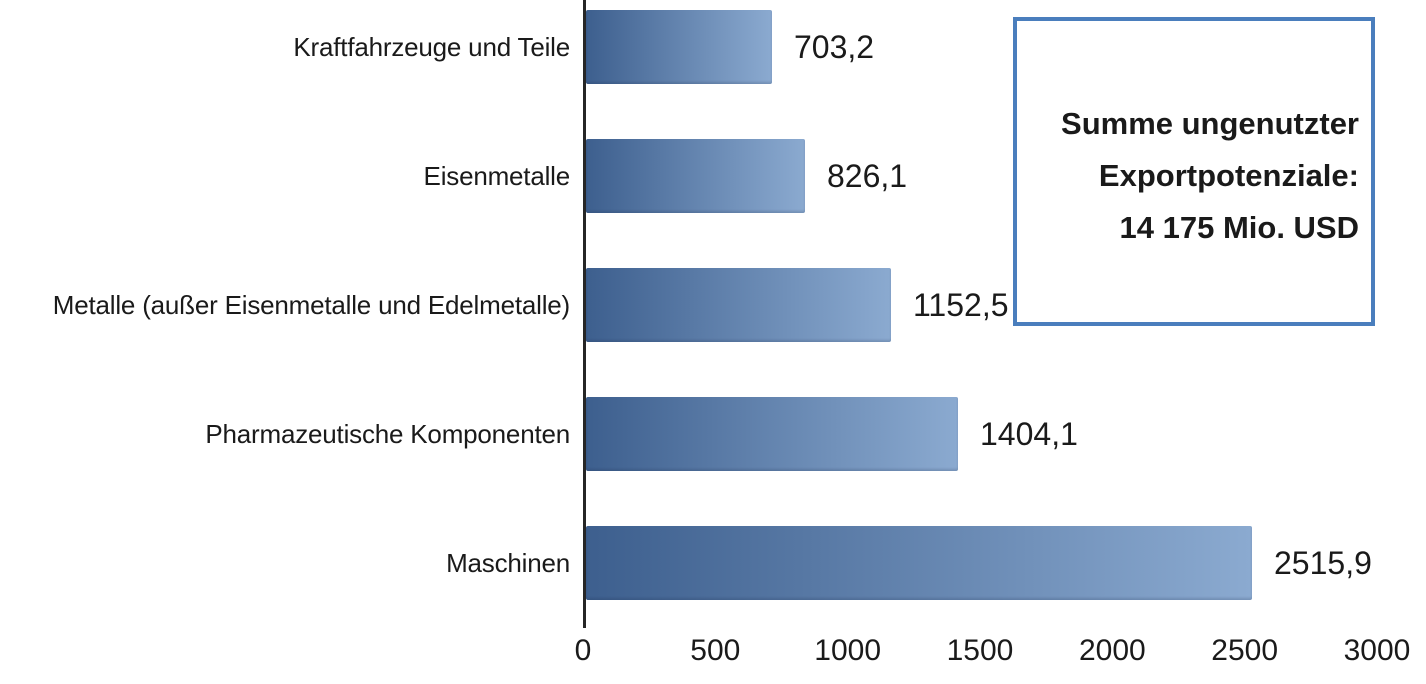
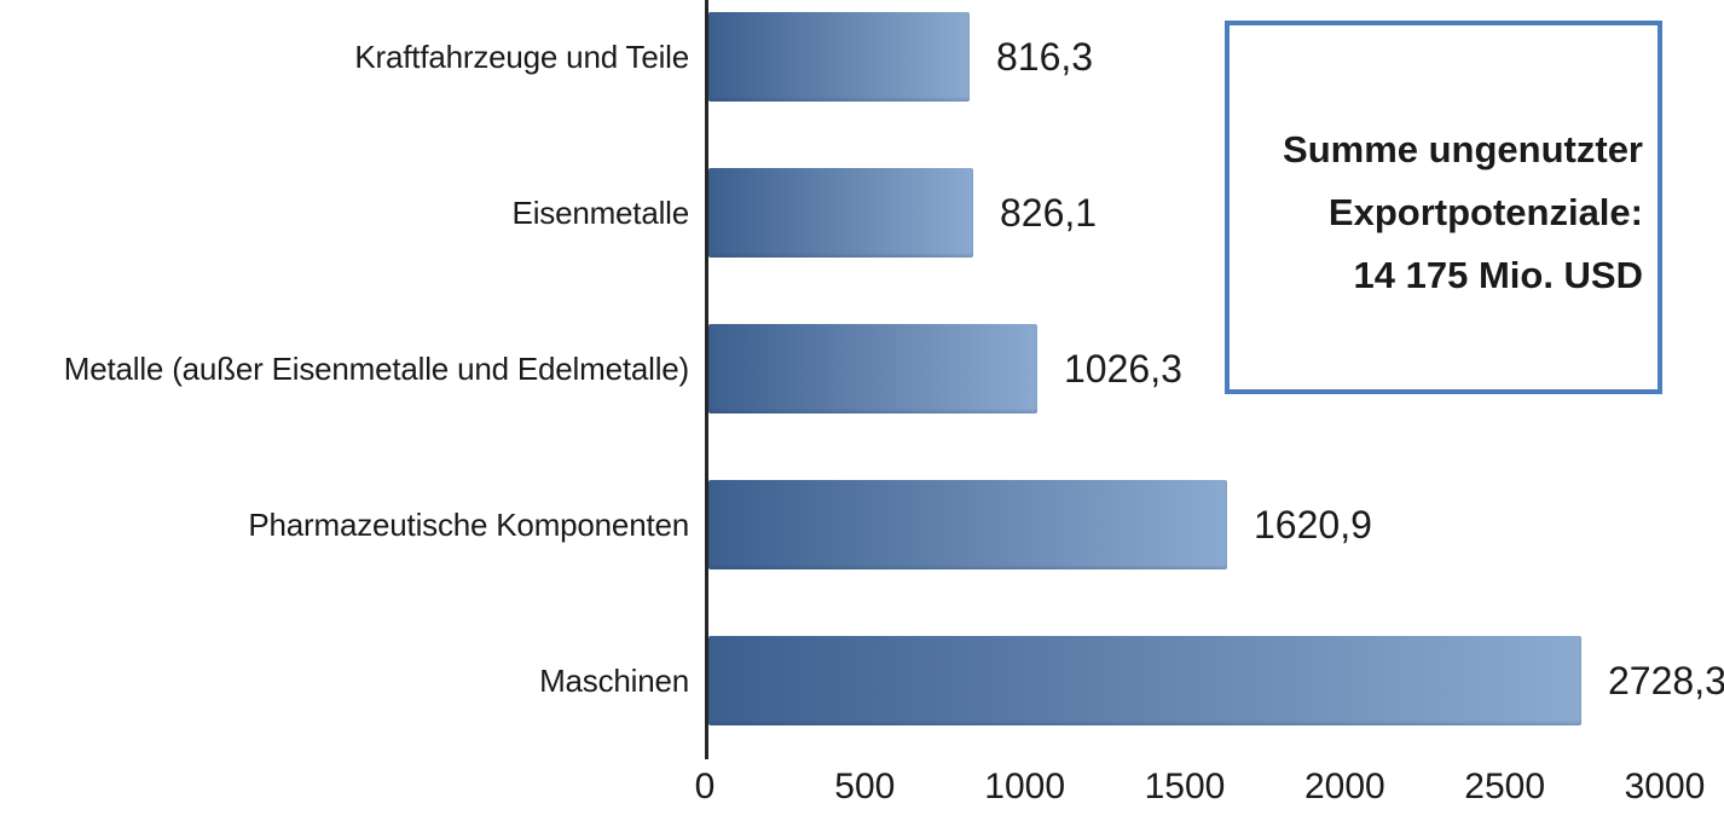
Kraftfahrzeuge und Teile: 703,2 -> 816,3
Metalle (außer Eisenmetalle und Edelmetalle): 1152,5 -> 1026,3
Pharmazeutische Komponenten: 1404,1 -> 1620,9
Maschinen: 2515,9 -> 2728,3
